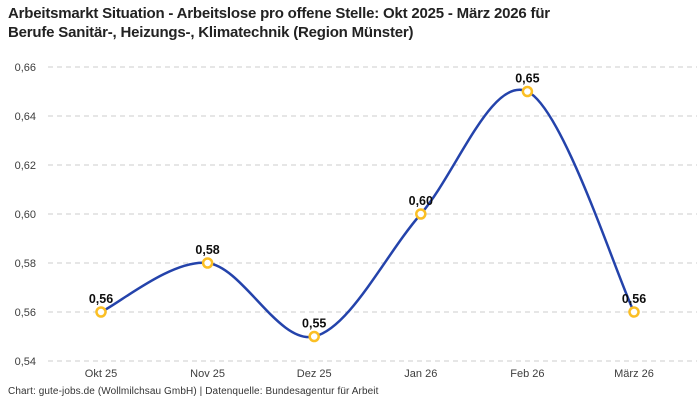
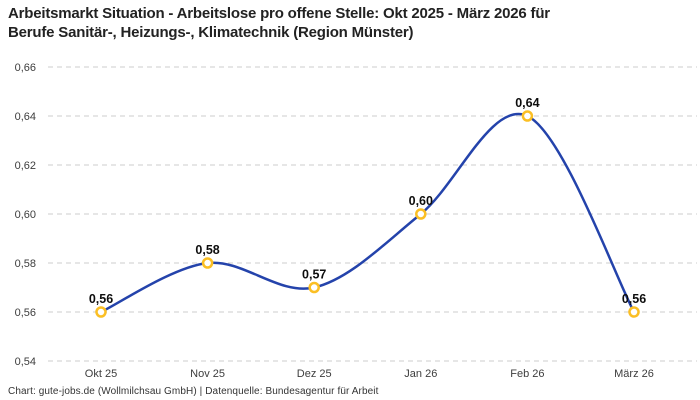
Dez 25: 0,55 -> 0,57
Feb 26: 0,65 -> 0,64
